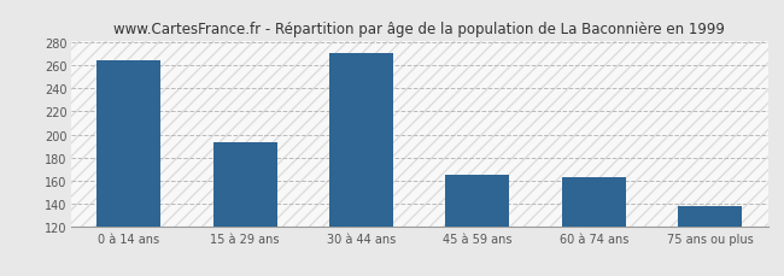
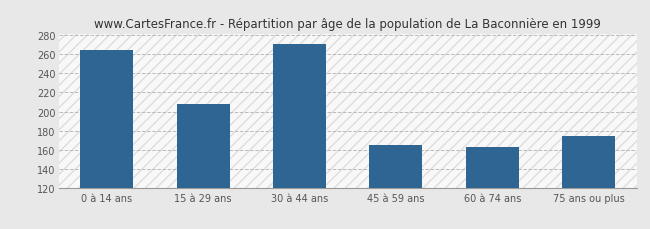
15 à 29 ans: 193 -> 208
75 ans ou plus: 137 -> 174
